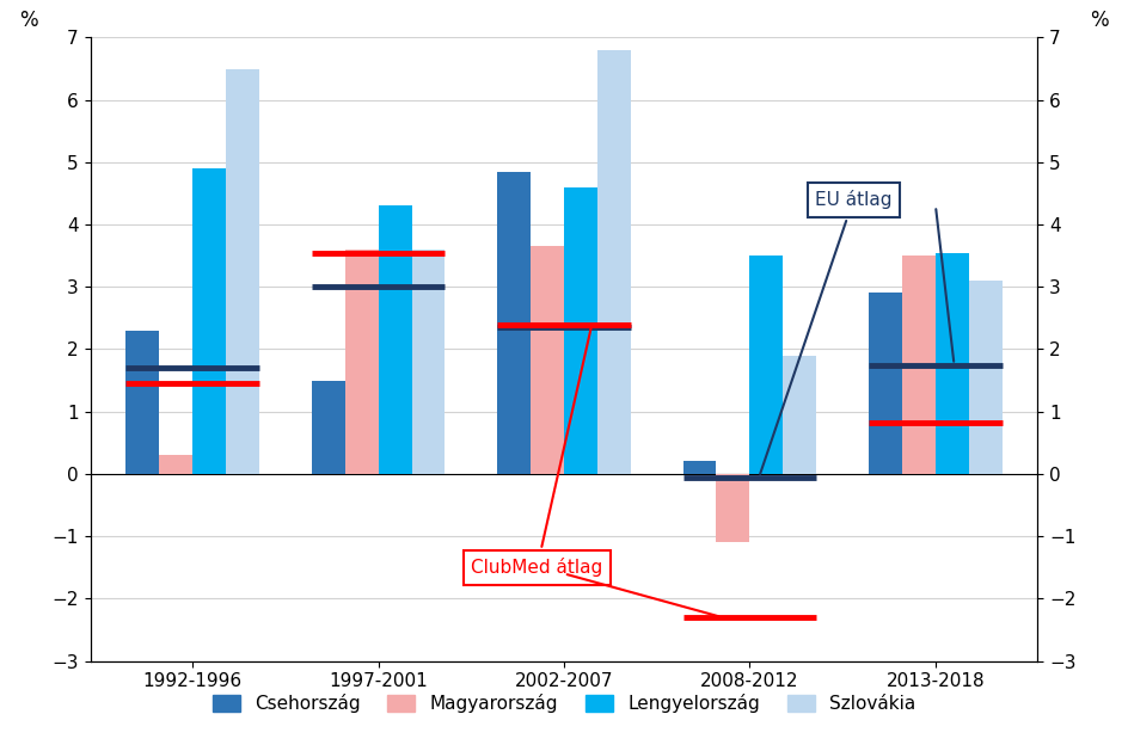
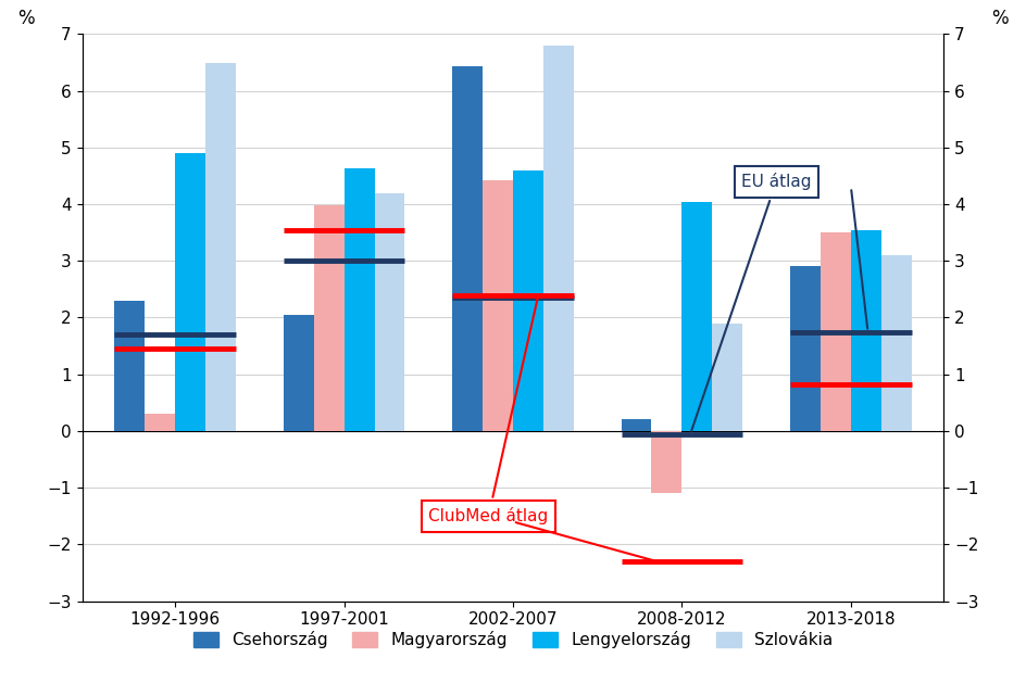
Csehország/1997-2001: 1.50 -> 2.04
Magyarország/1997-2001: 3.60 -> 3.98
Lengyelország/1997-2001: 4.30 -> 4.64
Szlovákia/1997-2001: 3.6 -> 4.2
Csehország/2002-2007: 4.85 -> 6.44
Magyarország/2002-2007: 3.65 -> 4.42
Lengyelország/2008-2012: 3.50 -> 4.04
